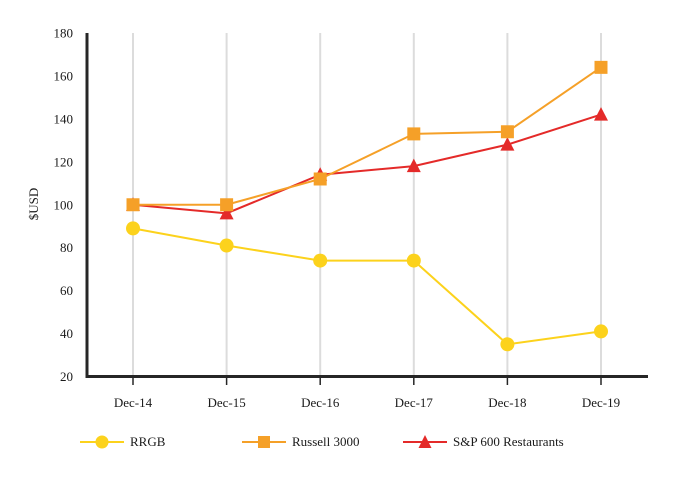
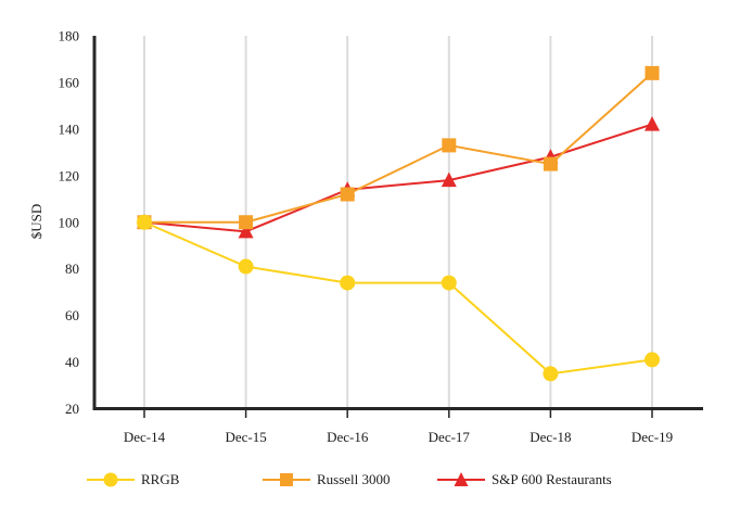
RRGB/Dec-14: 89 -> 100
Russell 3000/Dec-18: 134 -> 125
